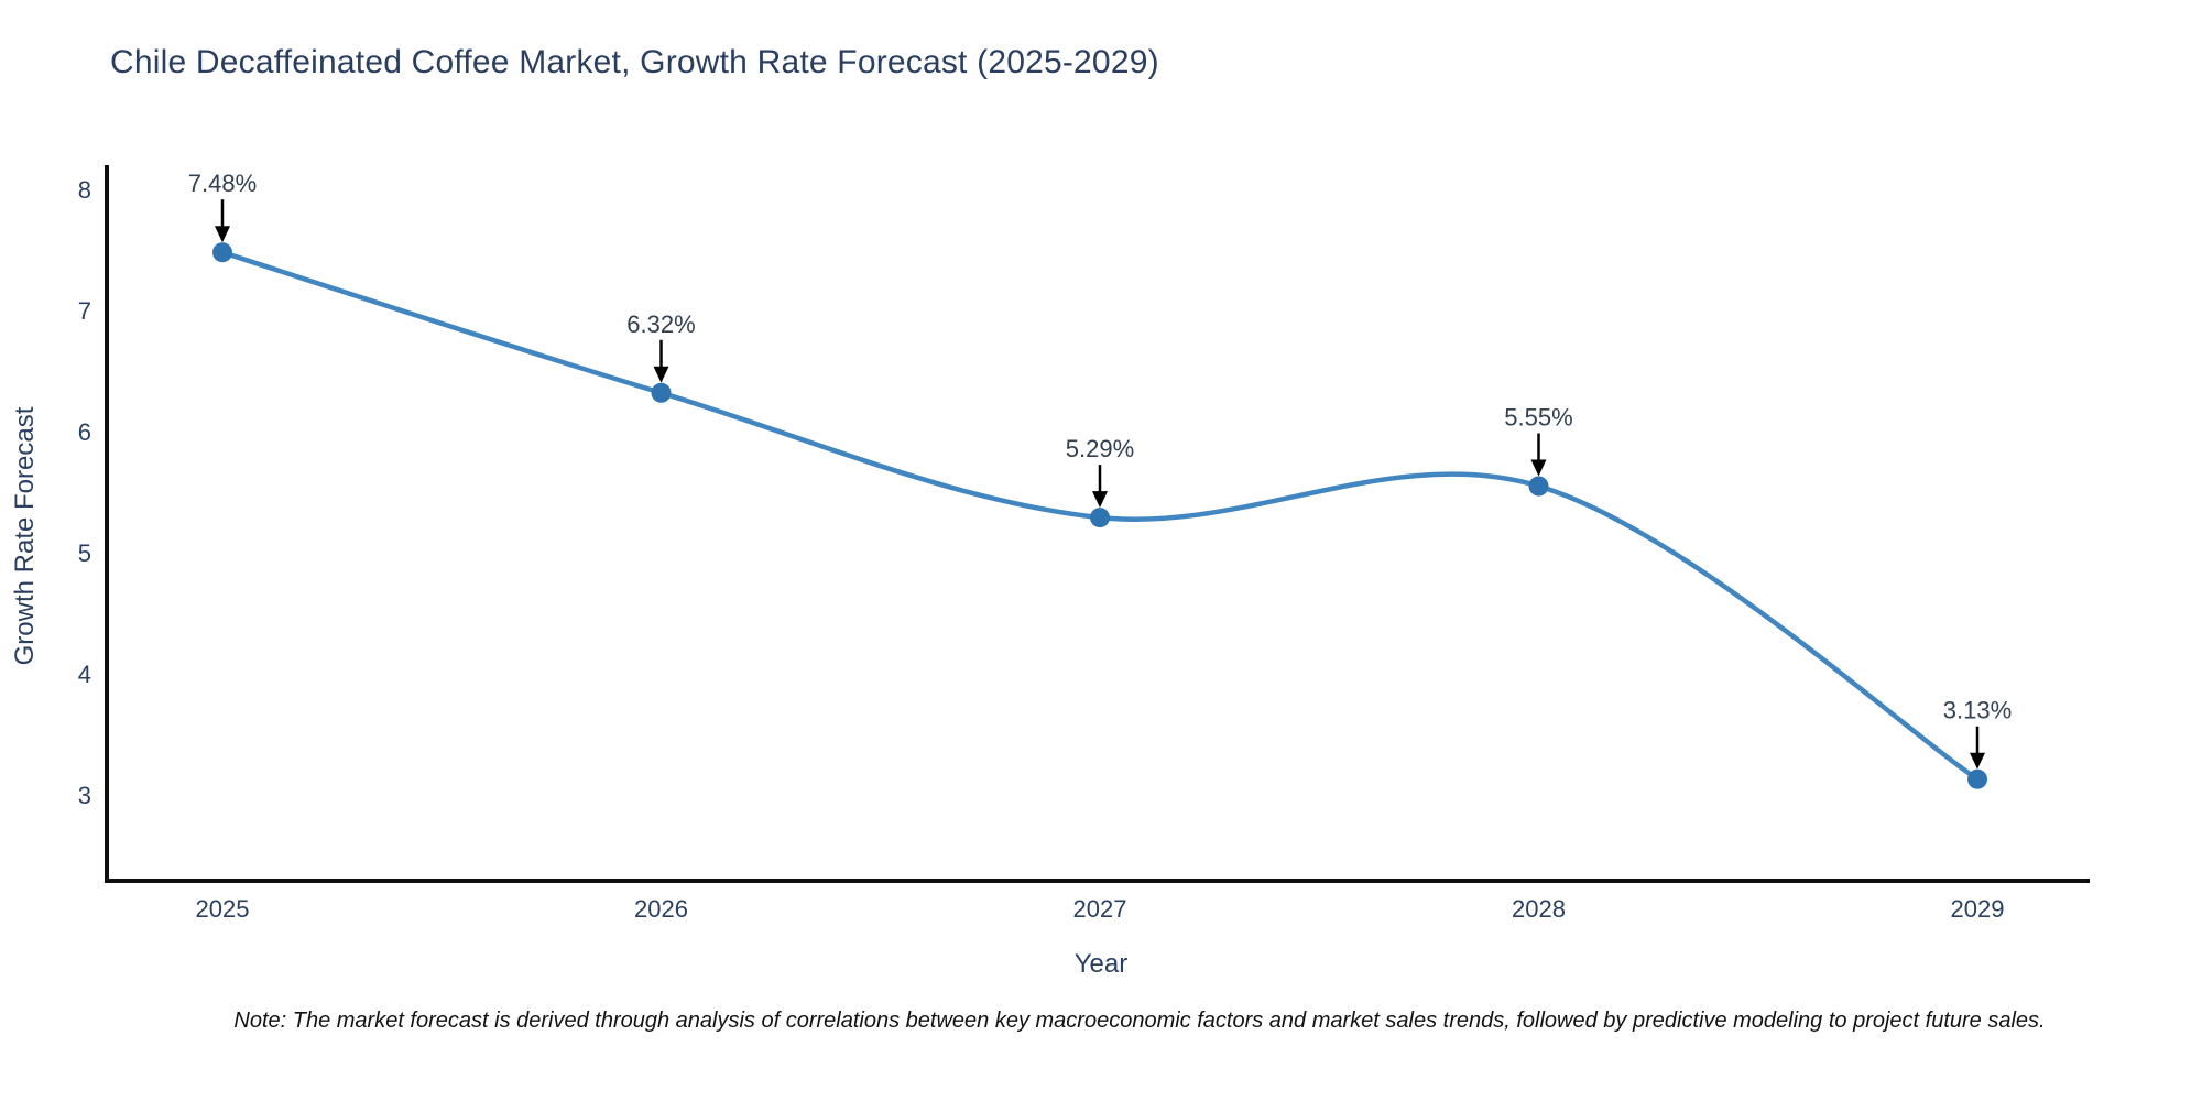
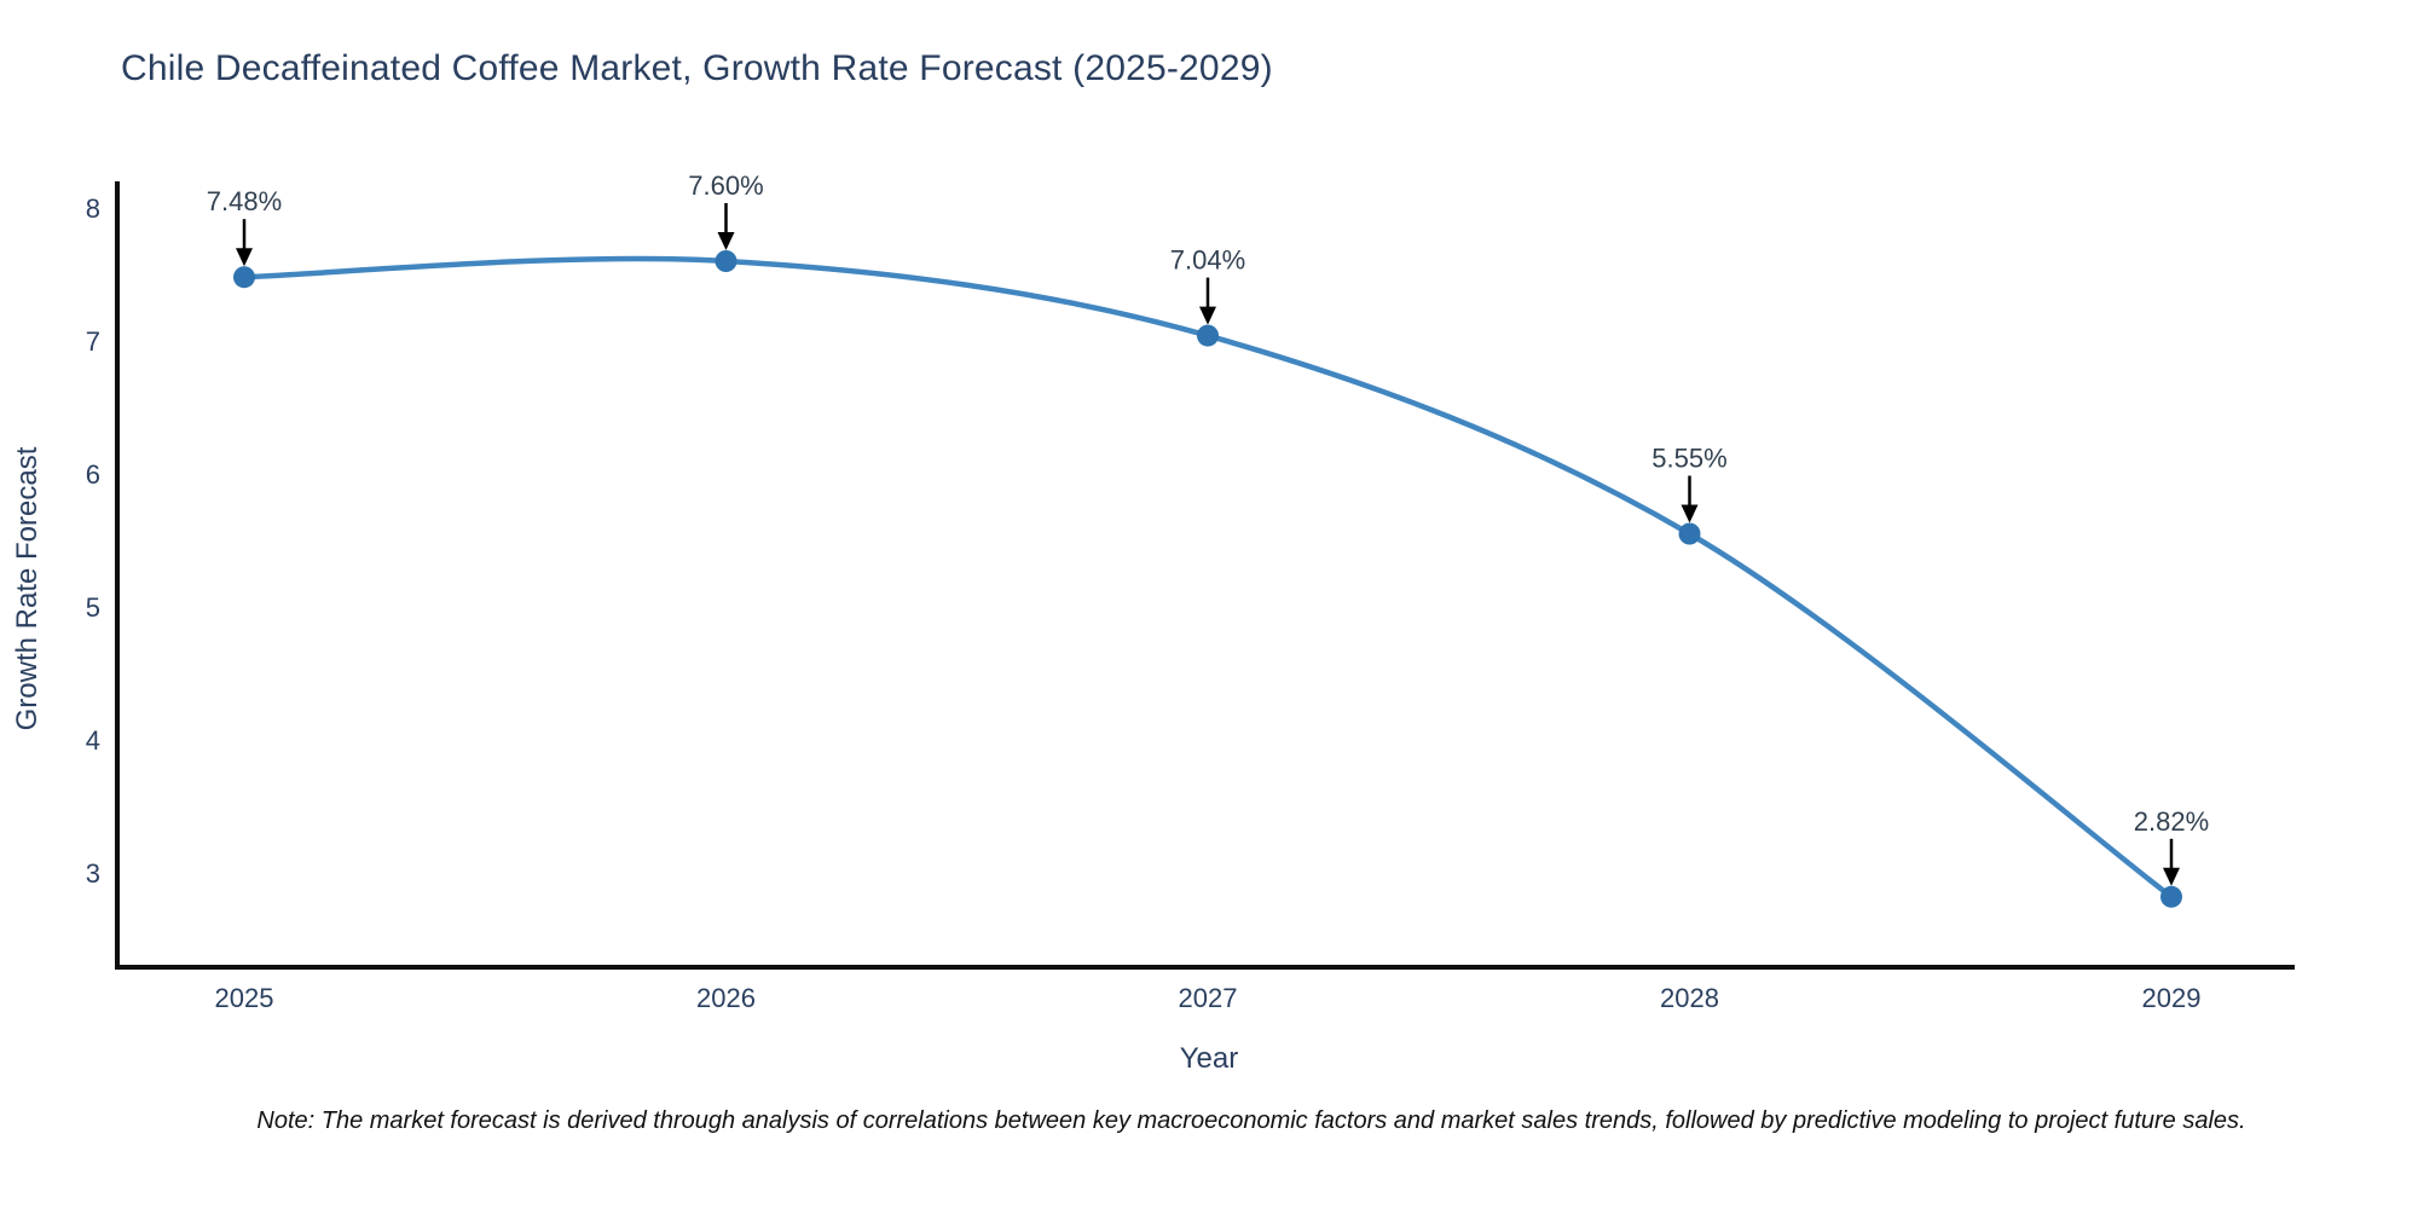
2026: 6.32% -> 7.60%
2027: 5.29% -> 7.04%
2029: 3.13% -> 2.82%
